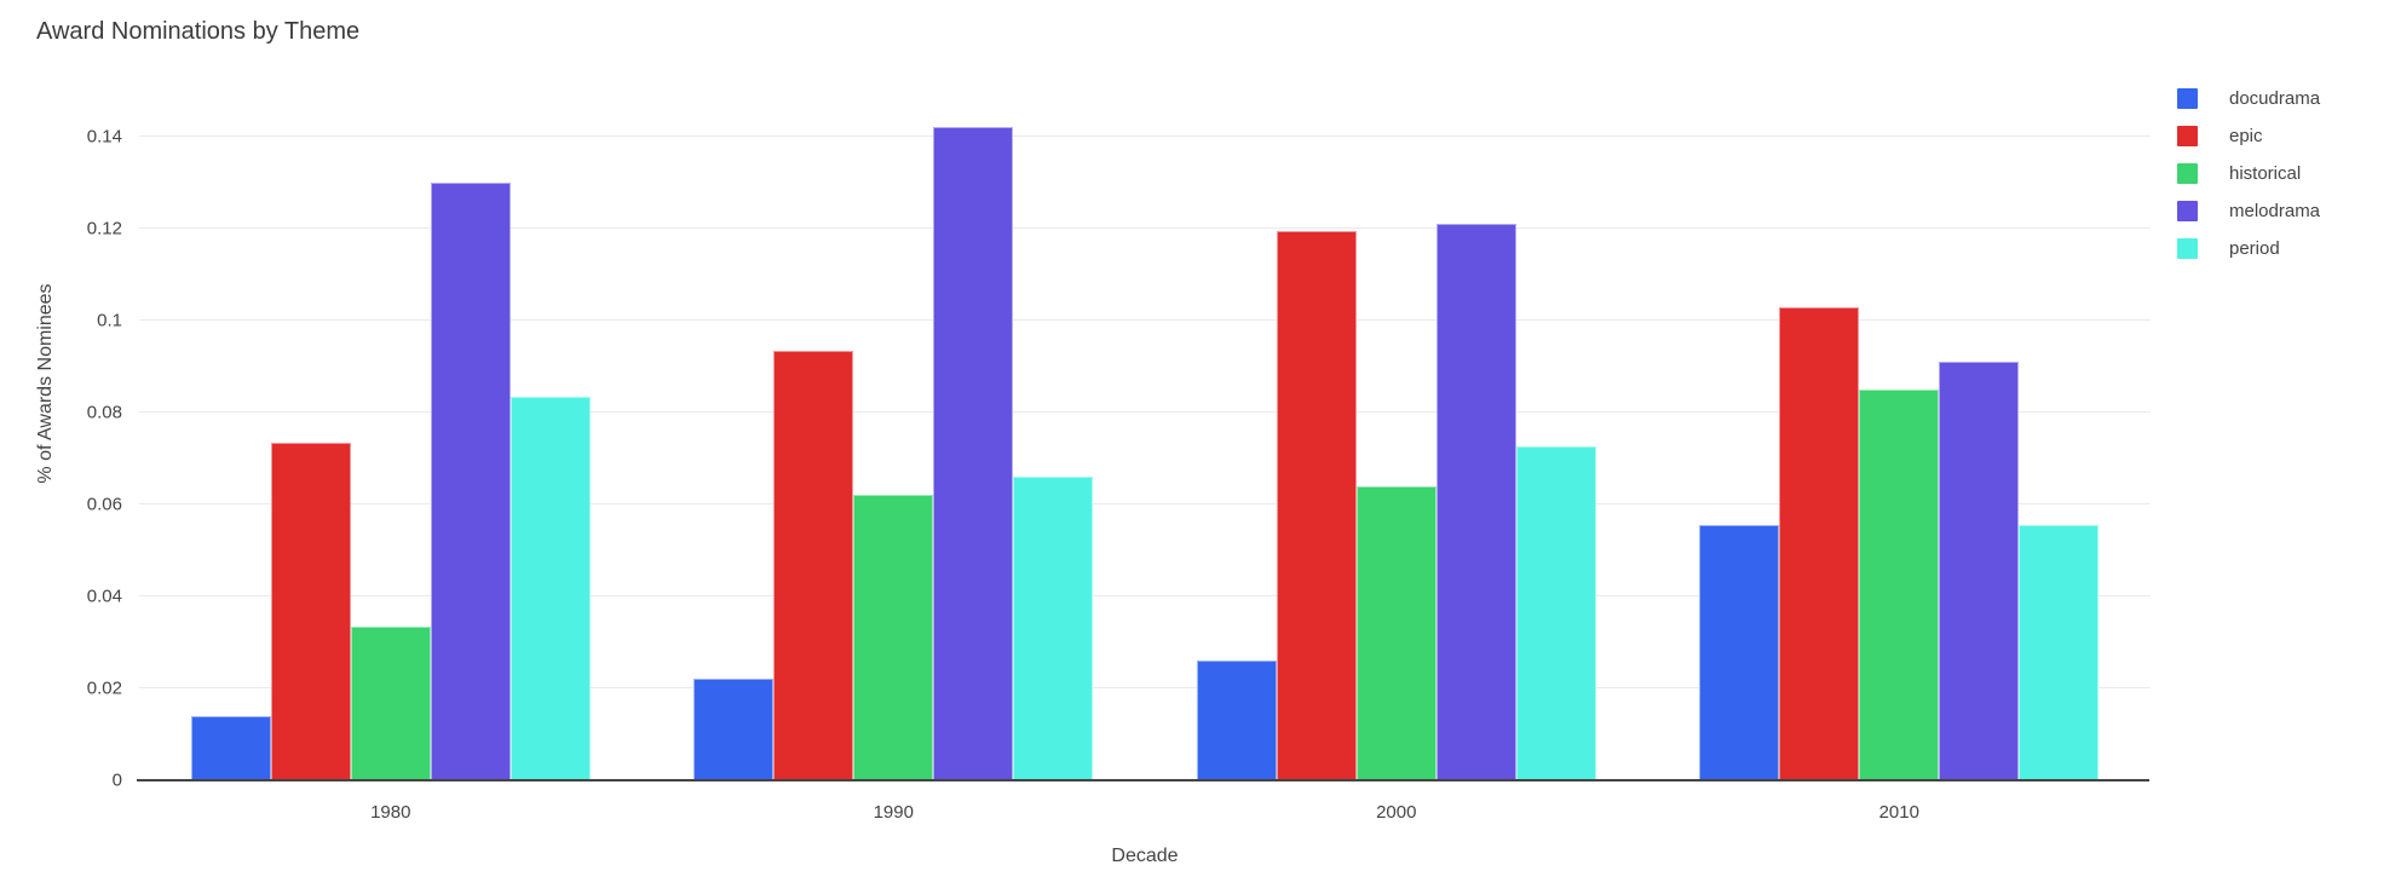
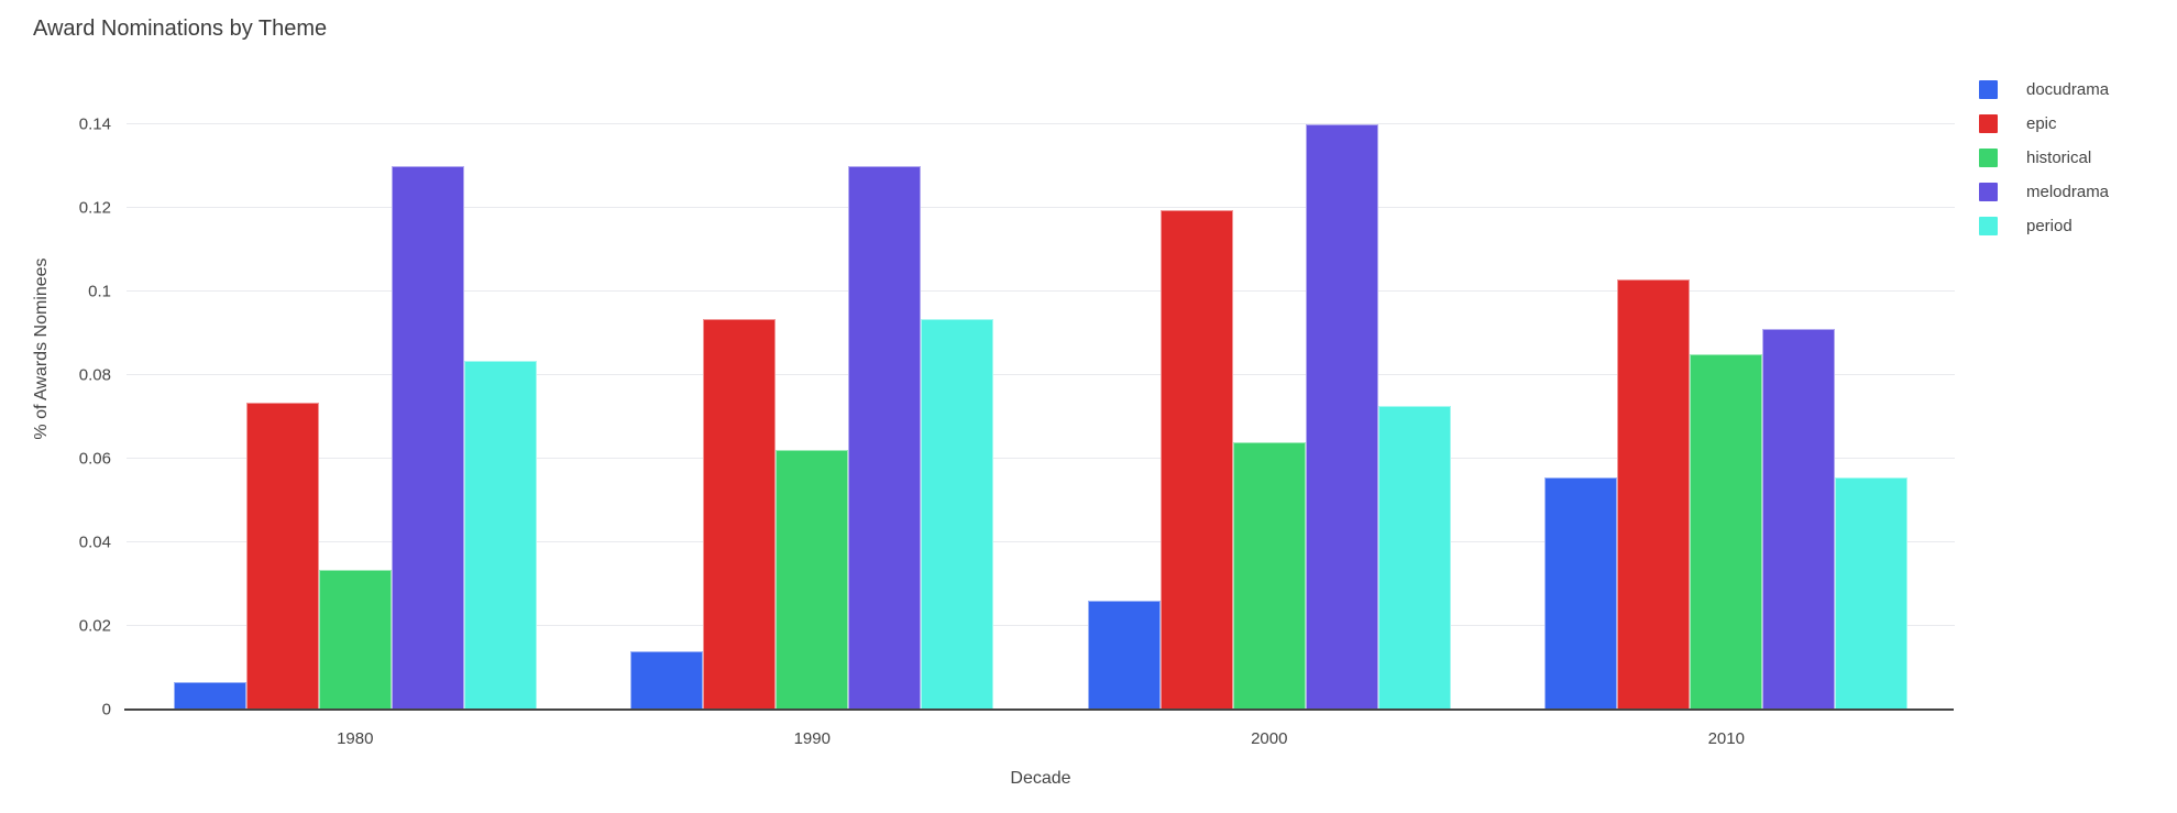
docudrama/1980: 0.014 -> 0.007
docudrama/1990: 0.022 -> 0.014
melodrama/1990: 0.142 -> 0.130
period/1990: 0.066 -> 0.093
melodrama/2000: 0.121 -> 0.140
